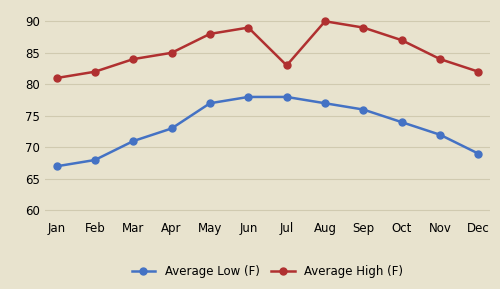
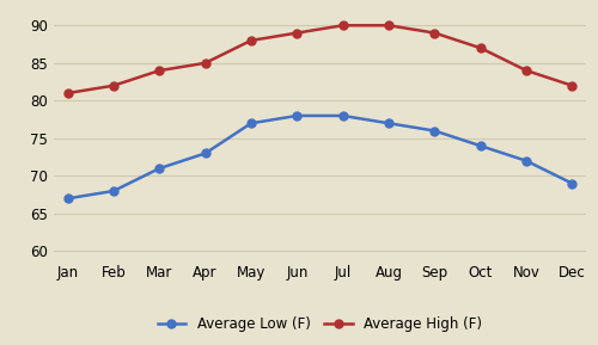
Average High (F)/Jul: 83 -> 90
